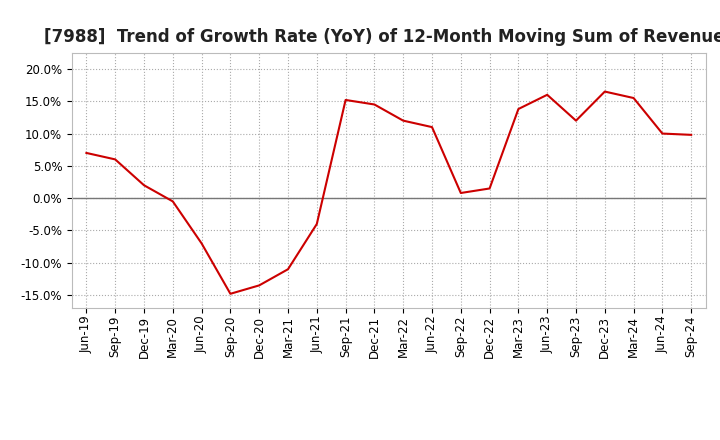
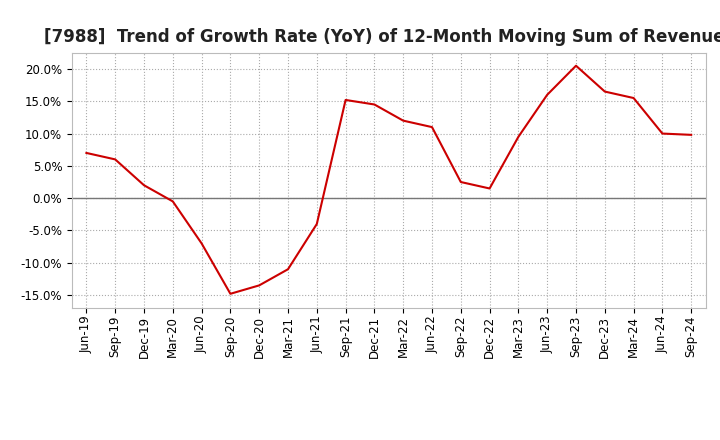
Sep-22: 0.8% -> 2.5%
Mar-23: 13.8% -> 9.5%
Sep-23: 12.0% -> 20.5%
